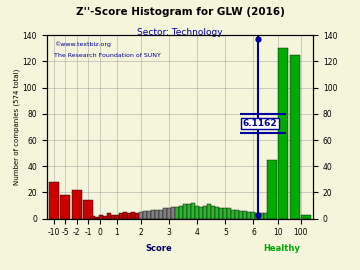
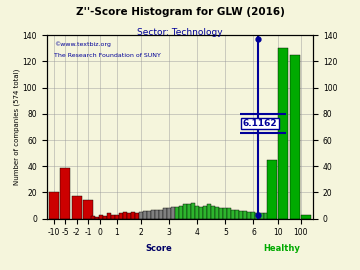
-10: 28 -> 20
-5: 18 -> 39
-2: 22 -> 17
